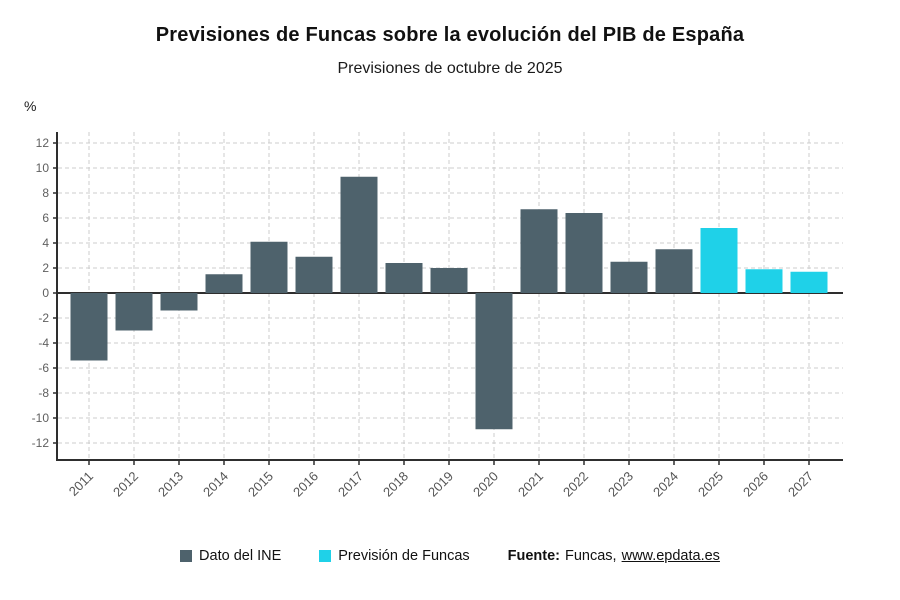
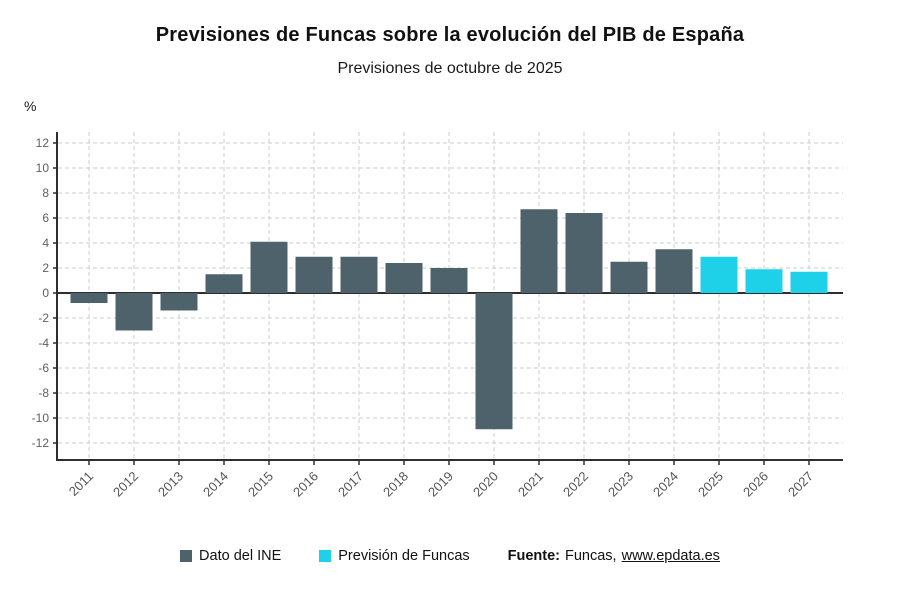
Dato del INE/2011: -5.4 -> -0.8
Dato del INE/2017: 9.3 -> 2.9
Previsión de Funcas/2025: 5.2 -> 2.9
